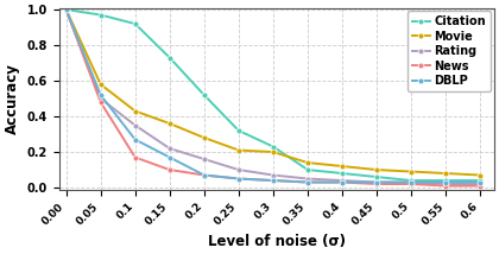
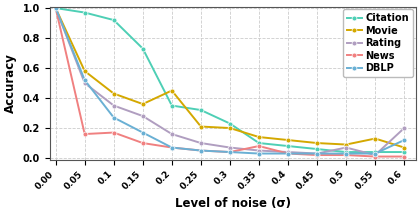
News/0.05: 0.48 -> 0.16
Rating/0.15: 0.22 -> 0.28
Citation/0.2: 0.52 -> 0.35
Movie/0.2: 0.28 -> 0.45
News/0.35: 0.03 -> 0.08
Rating/0.5: 0.03 -> 0.07
Movie/0.55: 0.08 -> 0.13
Rating/0.6: 0.02 -> 0.20
DBLP/0.6: 0.03 -> 0.12
